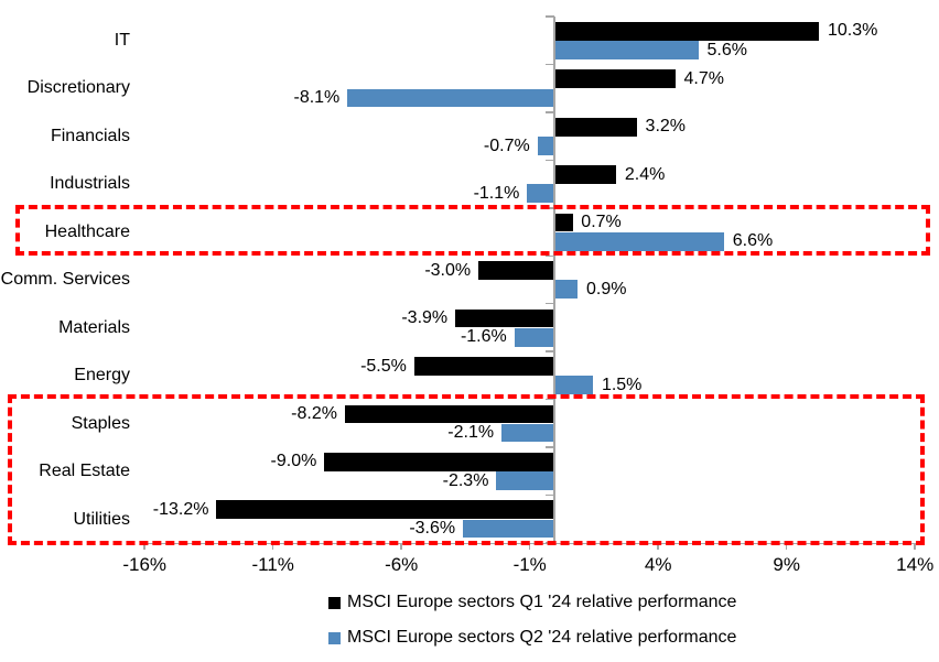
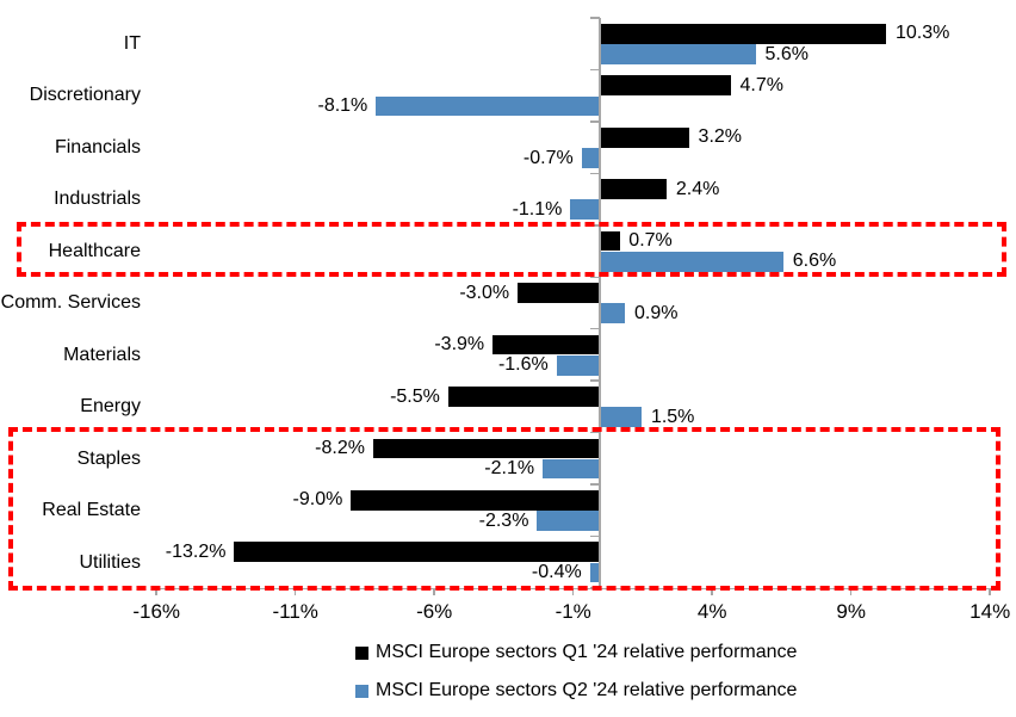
MSCI Europe sectors Q2 '24 relative performance/Utilities: -3.6% -> -0.4%
